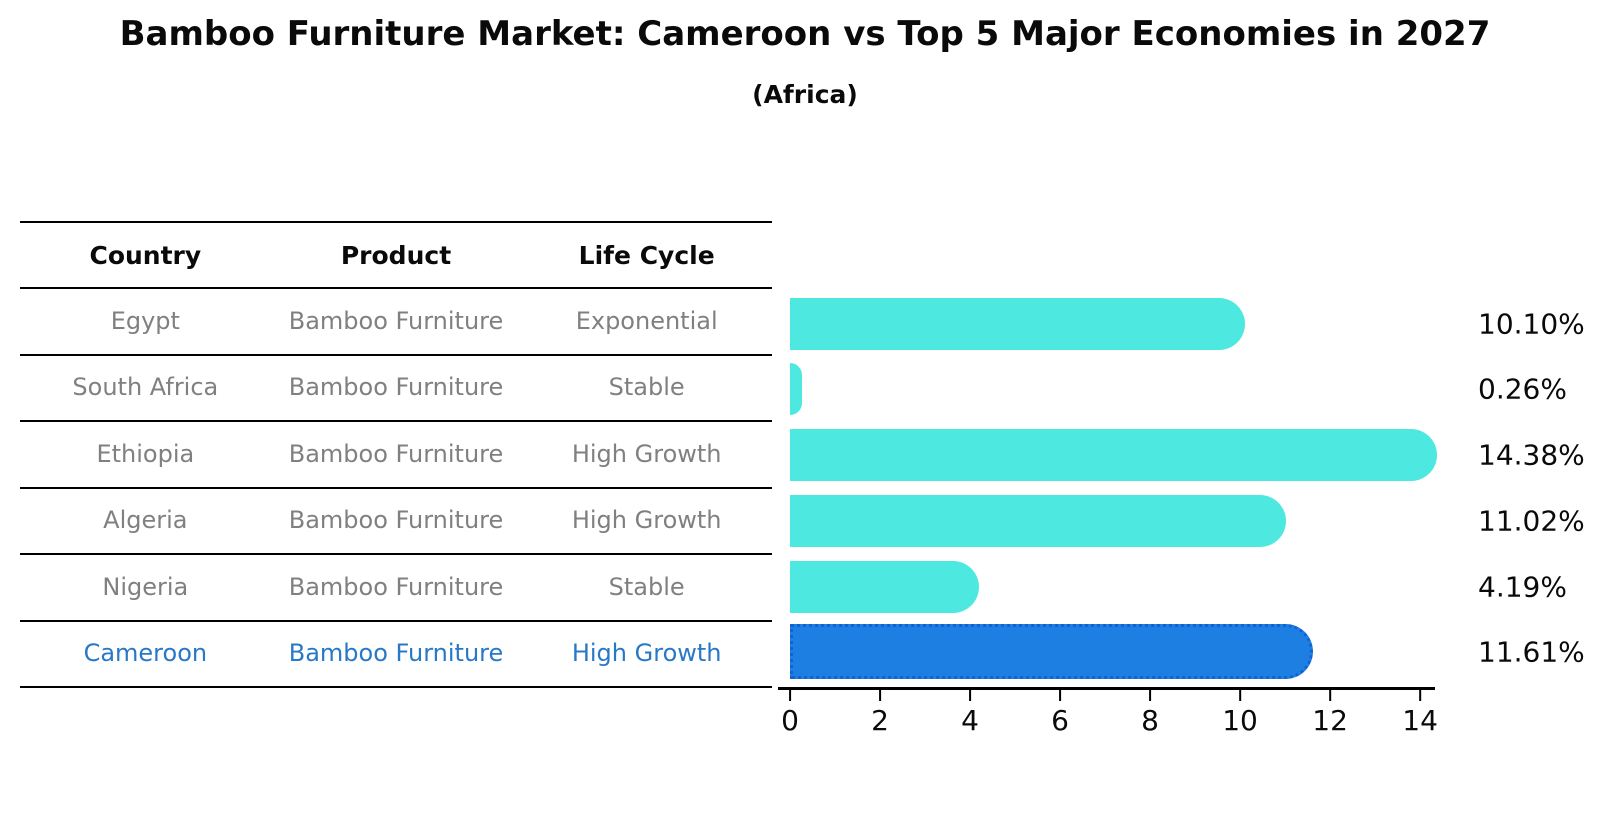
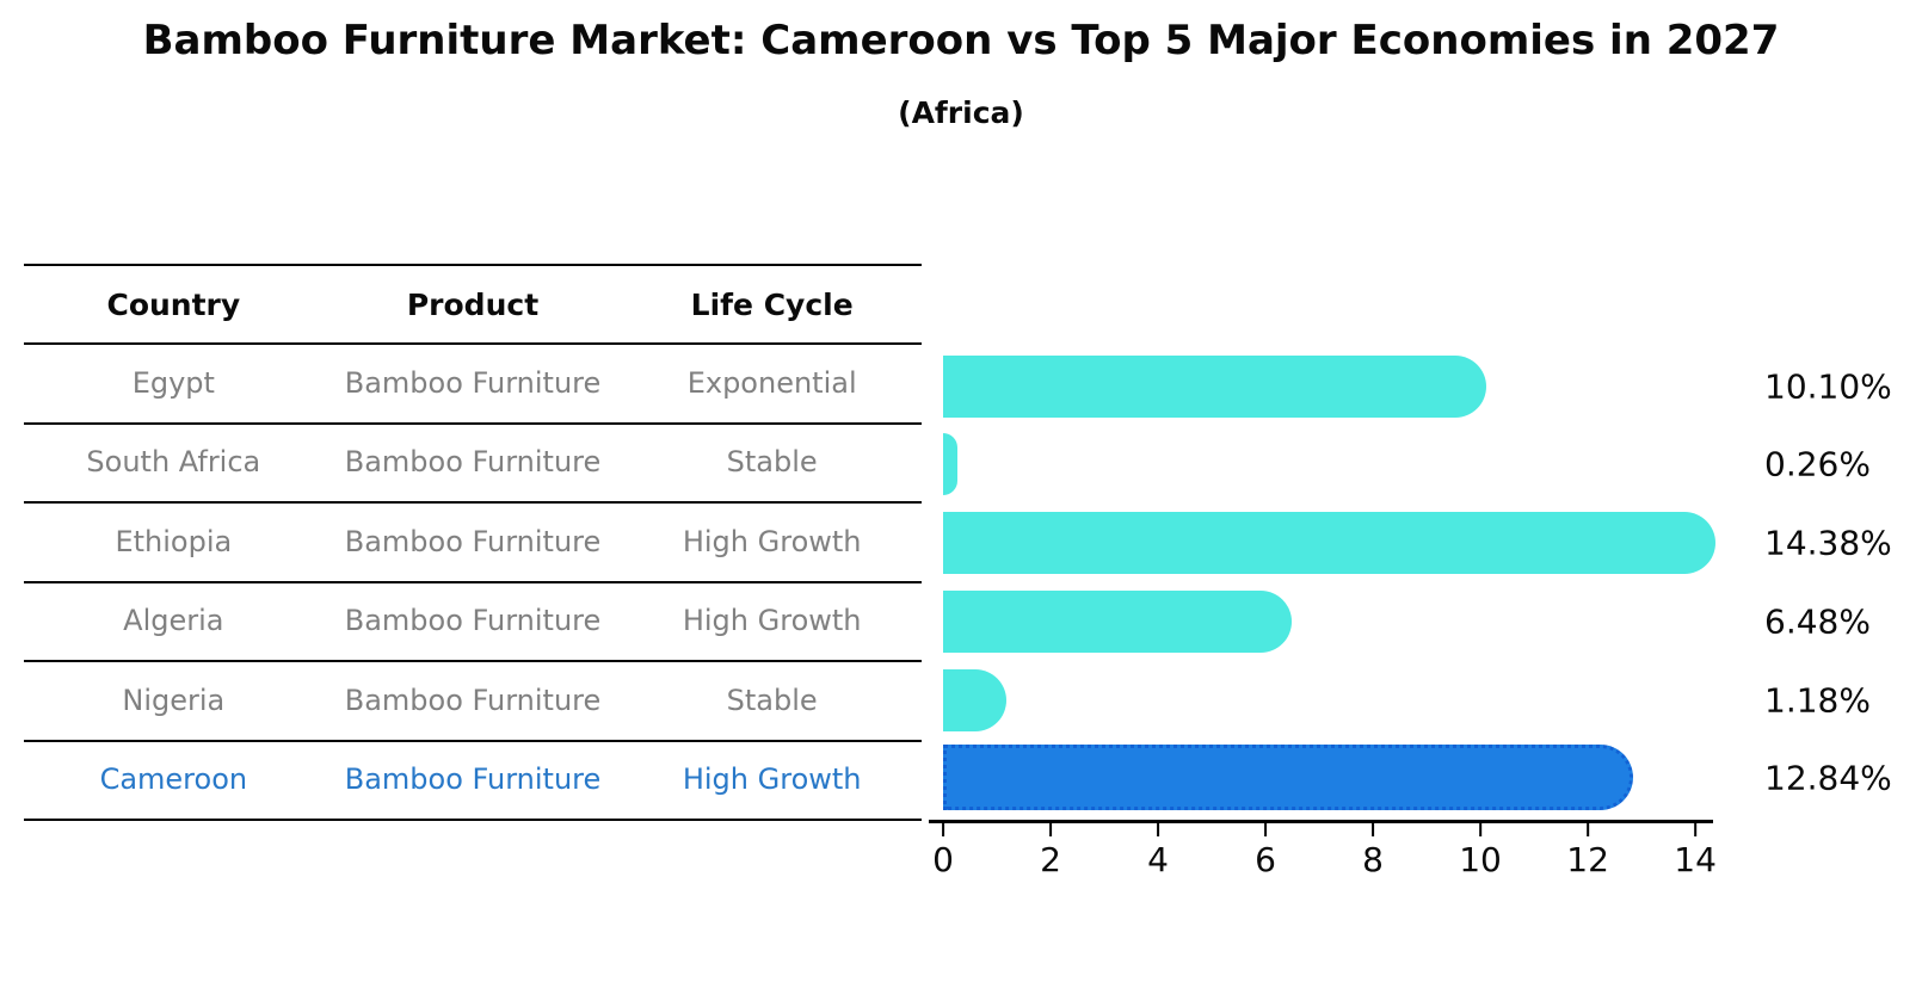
Algeria: 11.02% -> 6.48%
Nigeria: 4.19% -> 1.18%
Cameroon: 11.61% -> 12.84%
